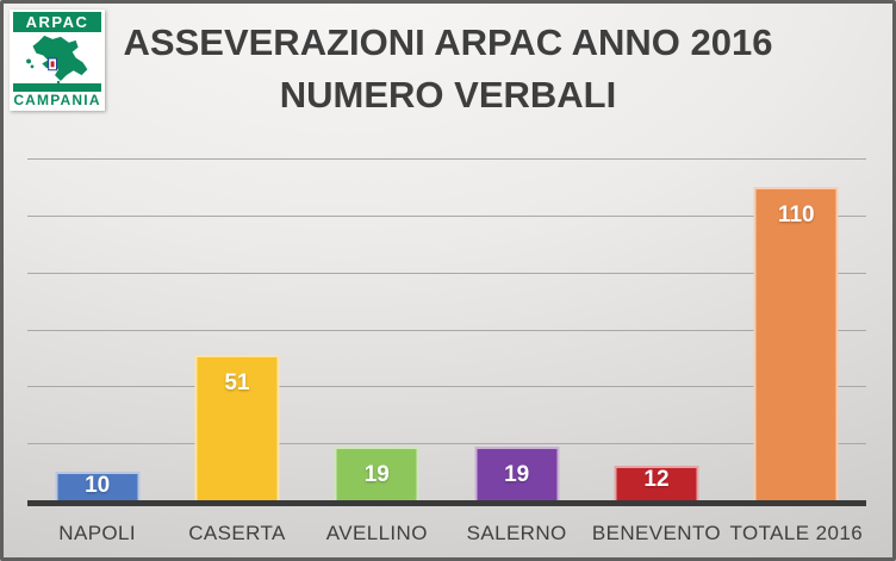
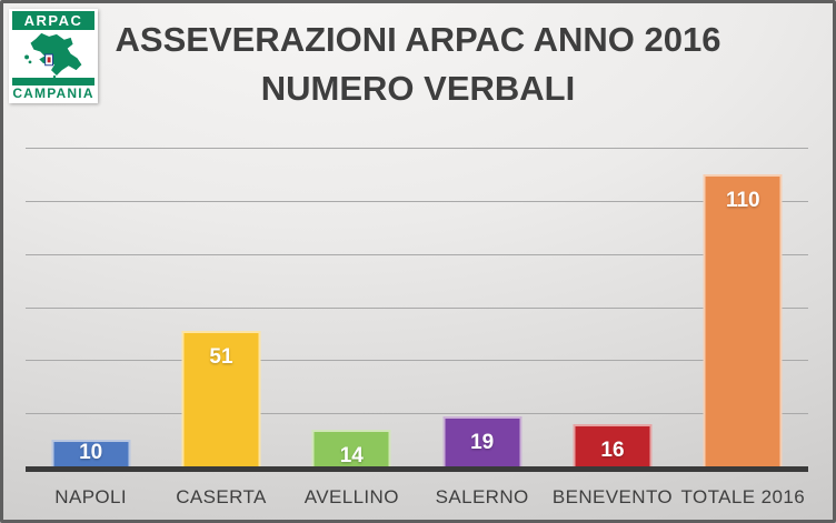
AVELLINO: 19 -> 14
BENEVENTO: 12 -> 16
